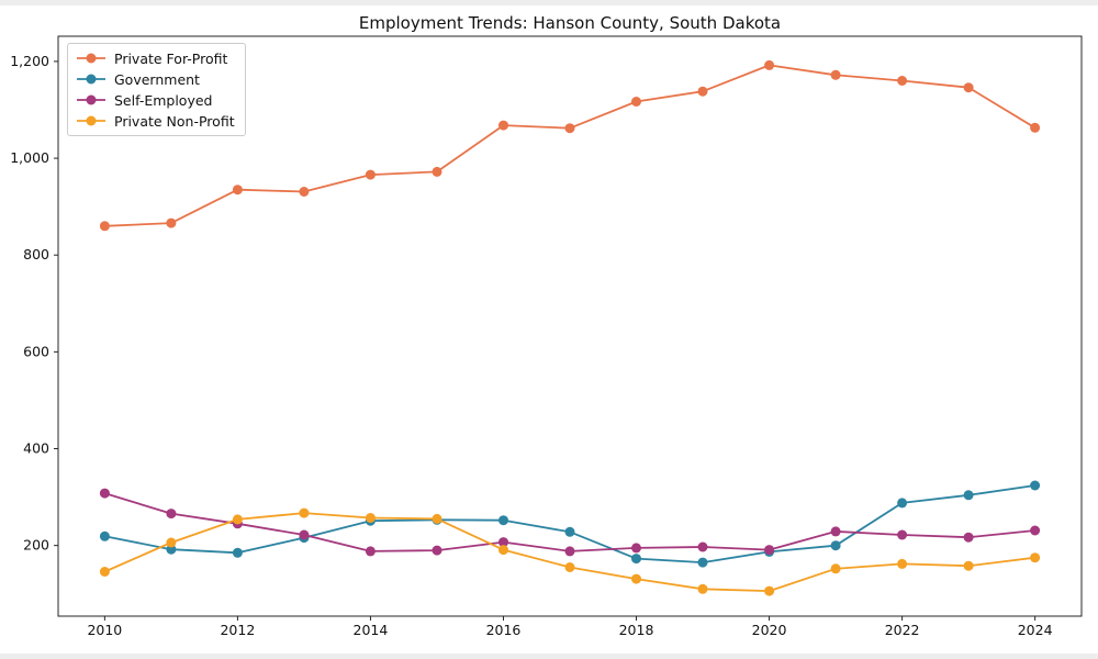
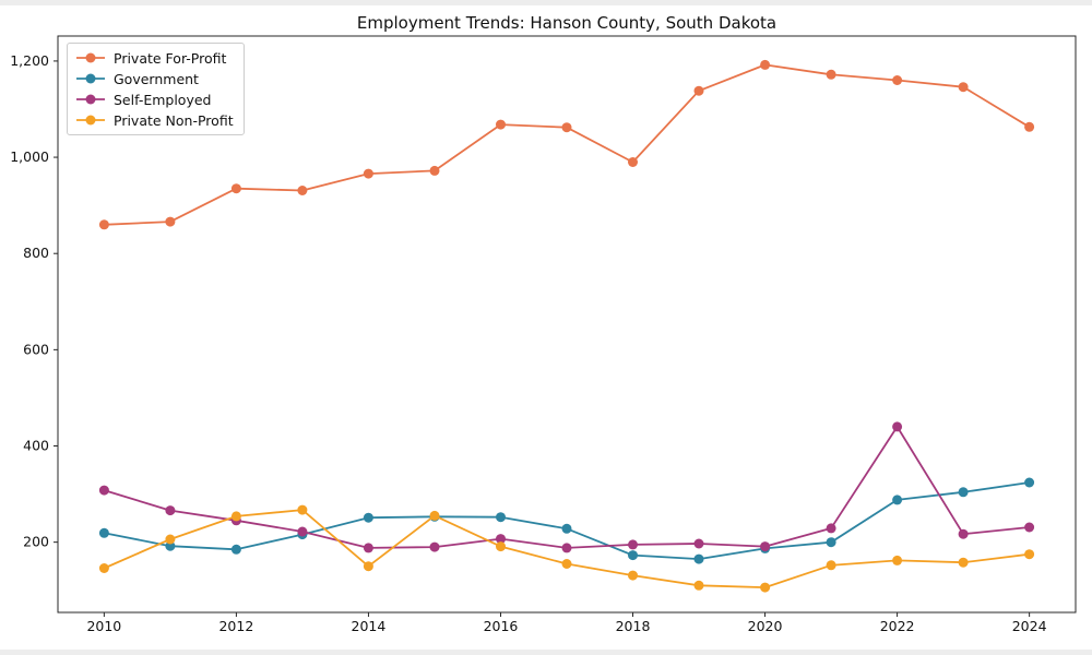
Private Non-Profit/2014: 260 -> 150
Private For-Profit/2018: 1120 -> 990
Self-Employed/2022: 220 -> 440
